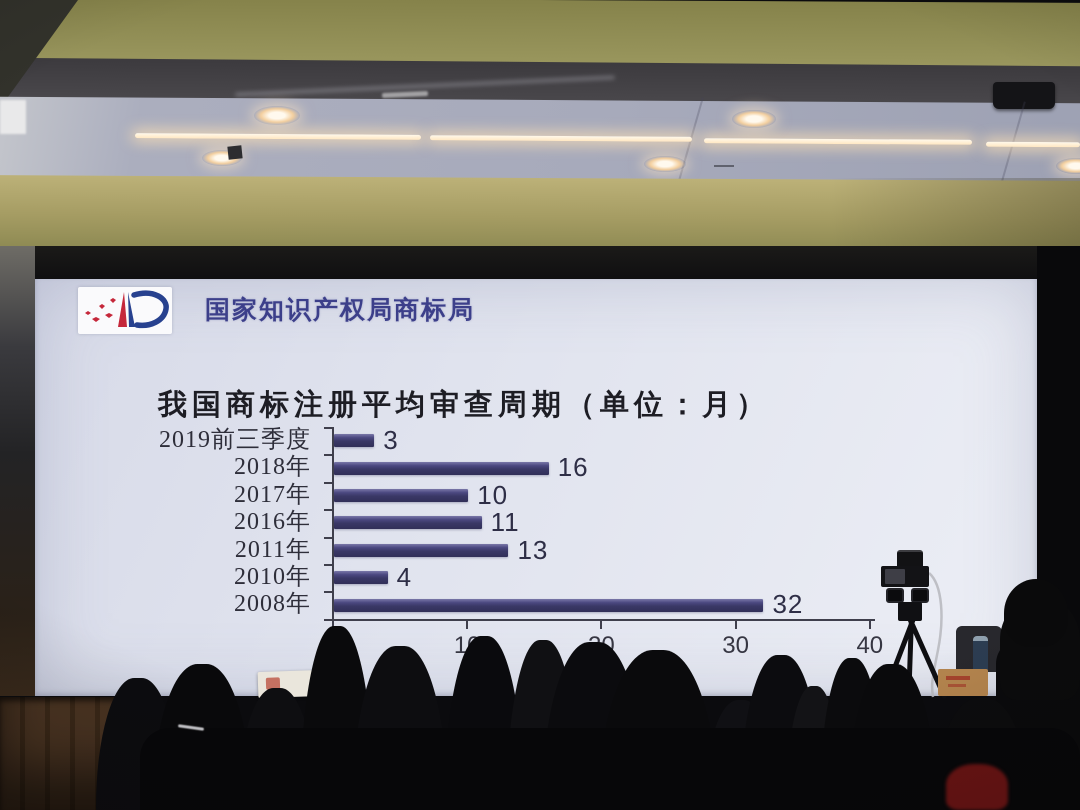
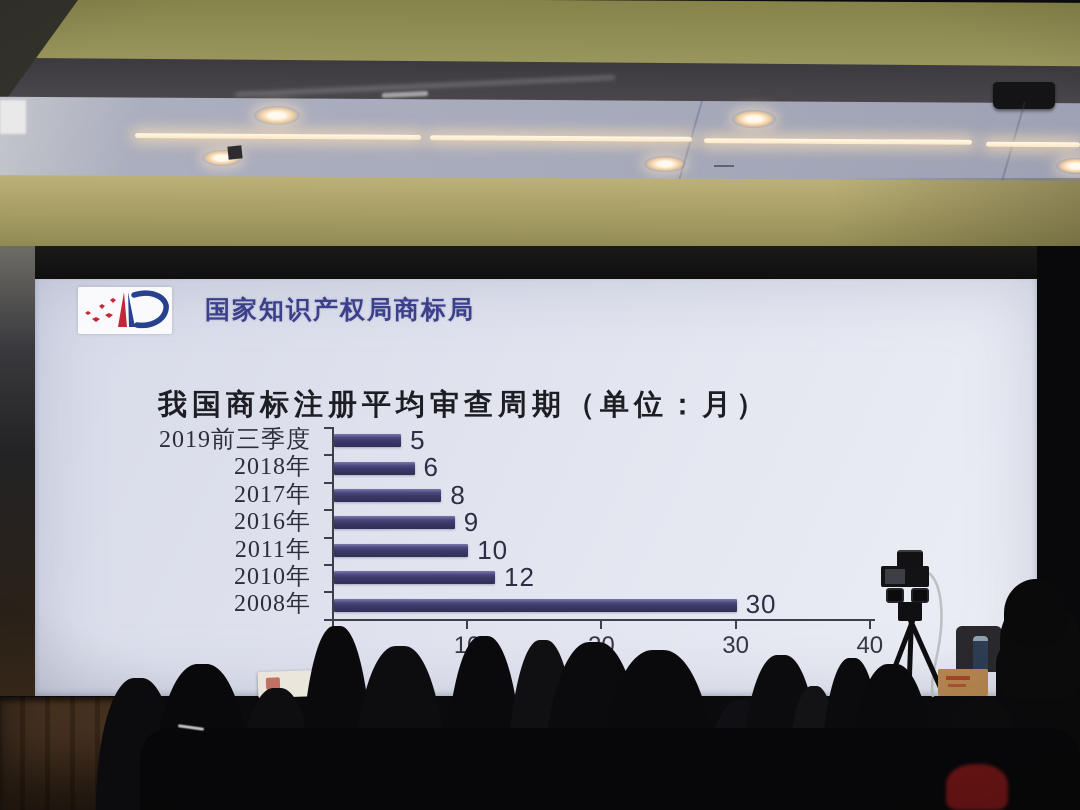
2019前三季度: 3 -> 5
2018年: 16 -> 6
2017年: 10 -> 8
2016年: 11 -> 9
2011年: 13 -> 10
2010年: 4 -> 12
2008年: 32 -> 30
